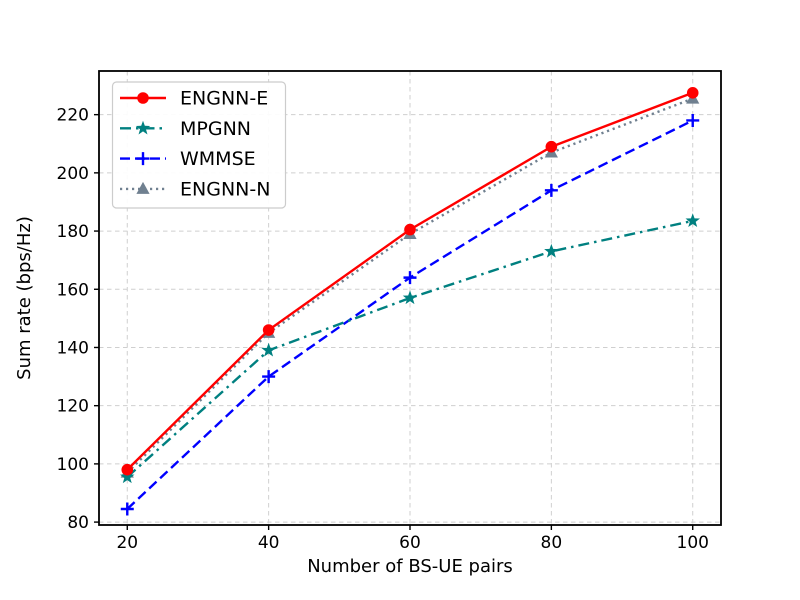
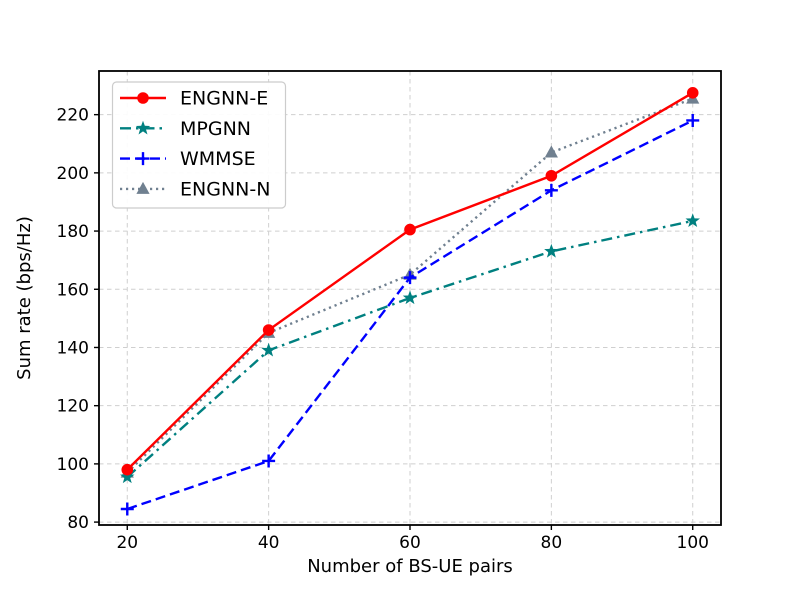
WMMSE/40: 130 -> 101
ENGNN-N/60: 179 -> 165
ENGNN-E/80: 209 -> 199
